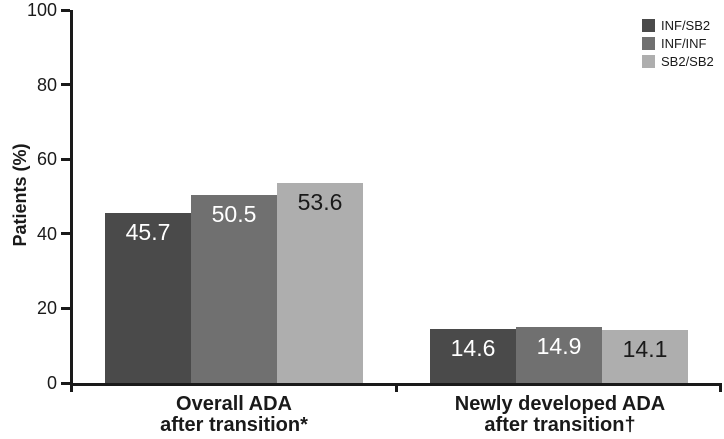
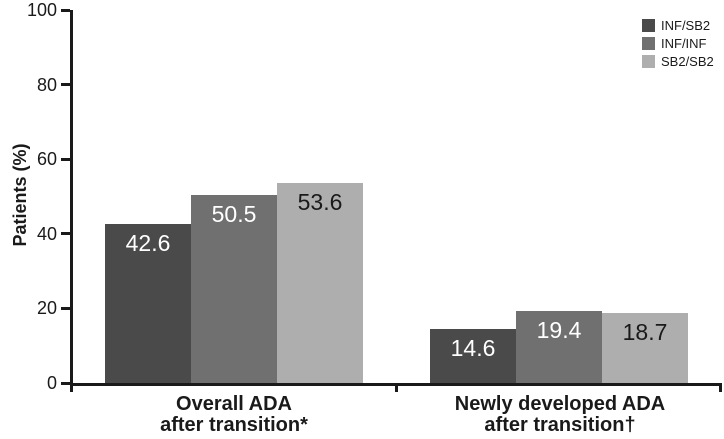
INF/SB2/Overall ADA after transition*: 45.7 -> 42.6
INF/INF/Newly developed ADA after transition†: 14.9 -> 19.4
SB2/SB2/Newly developed ADA after transition†: 14.1 -> 18.7
